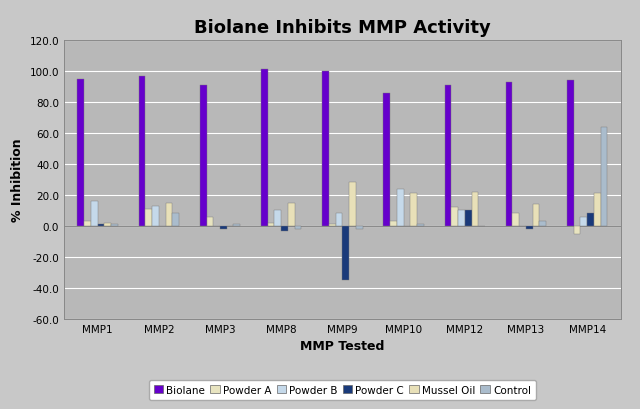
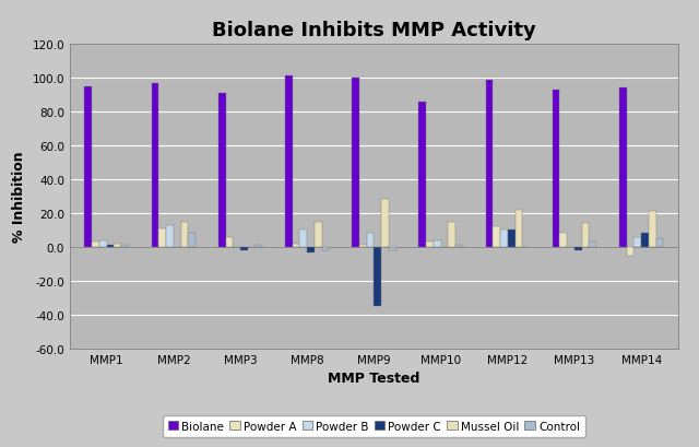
Powder B/MMP1: 16 -> 4
Powder B/MMP10: 24 -> 4
Mussel Oil/MMP10: 21 -> 15
Biolane/MMP12: 91 -> 98
Control/MMP14: 64 -> 5
